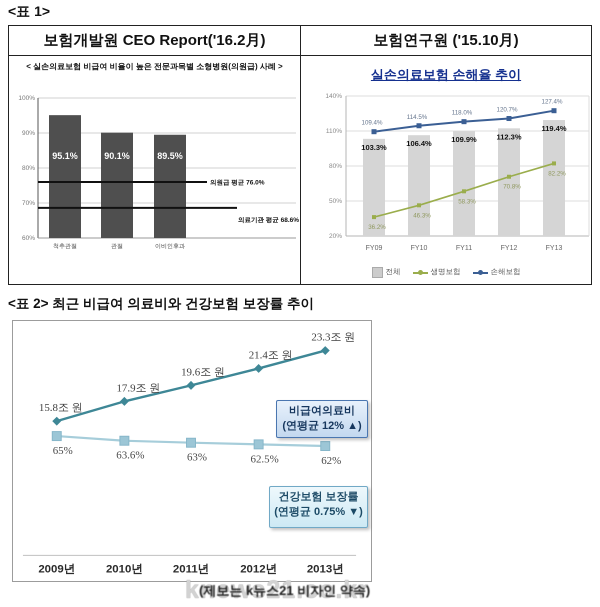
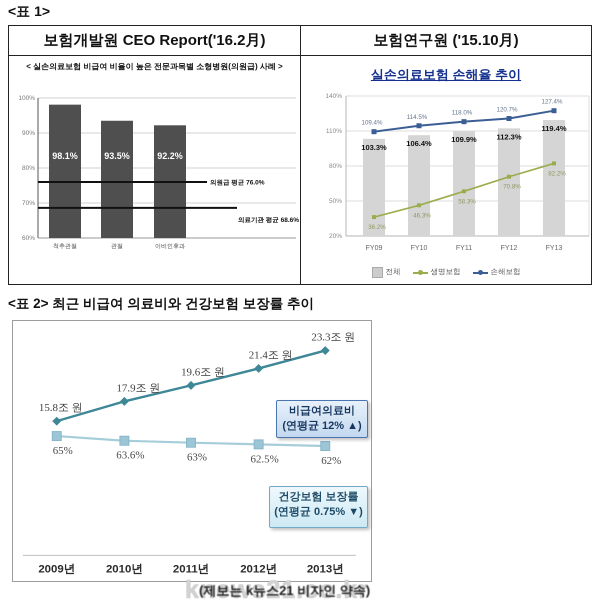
< 실손의료보험 비급여 비율이 높은 전문과목별 소형병원(의원급) 사례 >/척추관절: 95.1% -> 98.1%
< 실손의료보험 비급여 비율이 높은 전문과목별 소형병원(의원급) 사례 >/관절: 90.1% -> 93.5%
< 실손의료보험 비급여 비율이 높은 전문과목별 소형병원(의원급) 사례 >/이비인후과: 89.5% -> 92.2%
